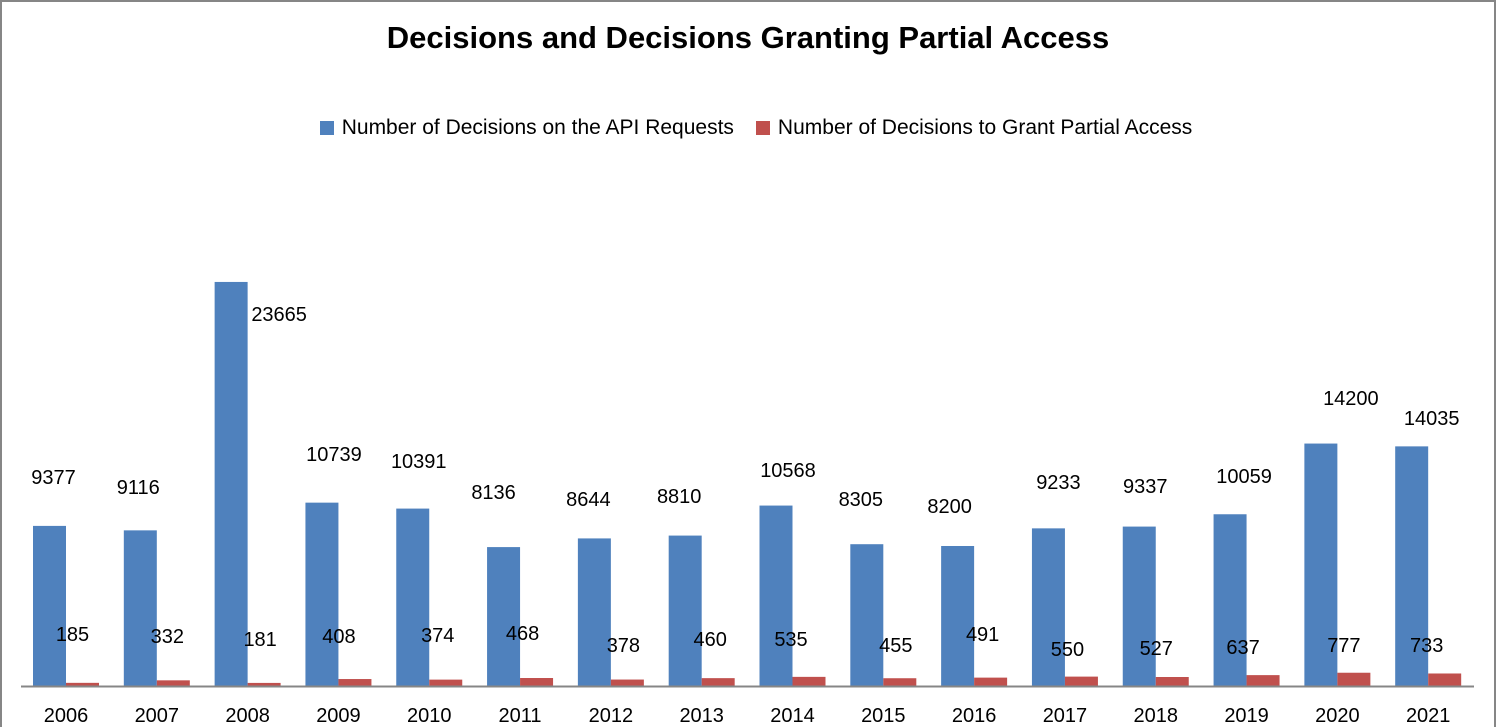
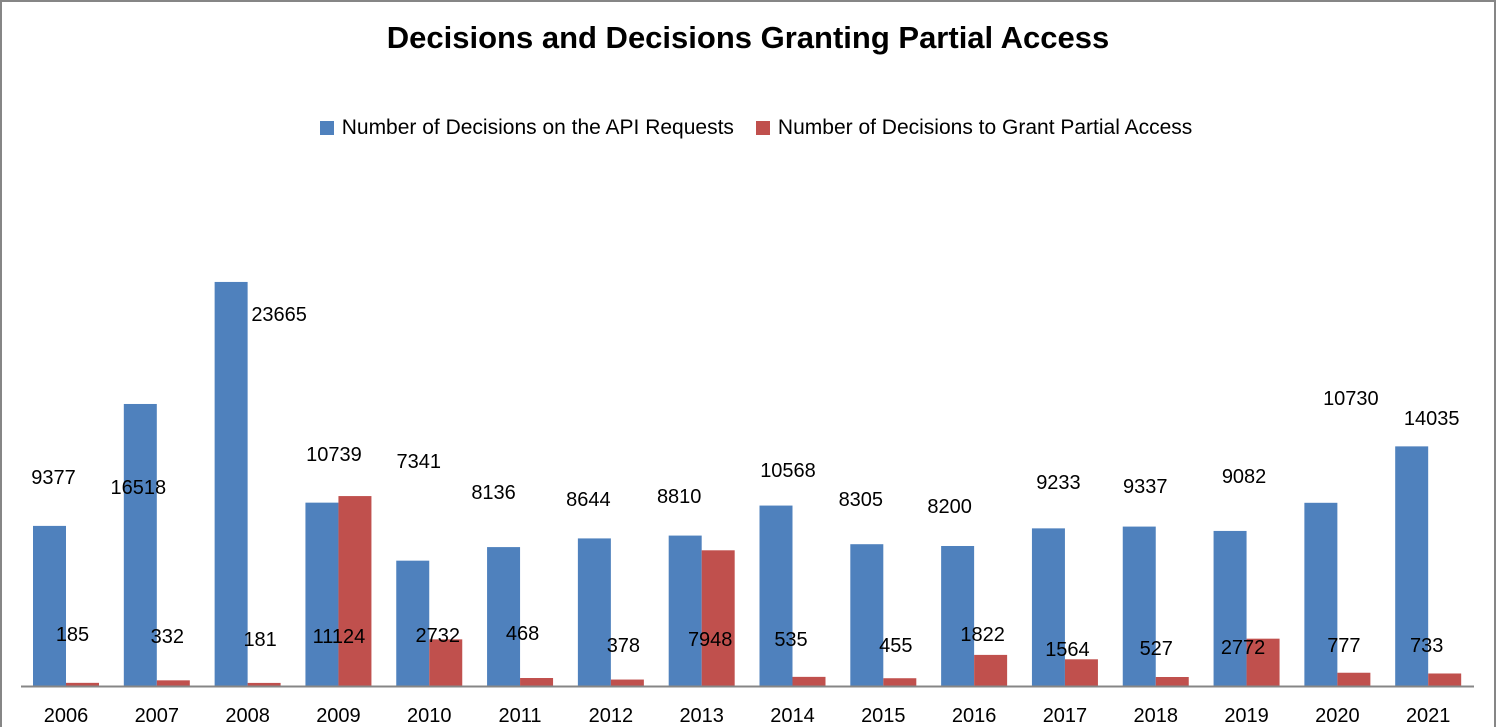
Number of Decisions on the API Requests/2007: 9116 -> 16518
Number of Decisions to Grant Partial Access/2009: 408 -> 11124
Number of Decisions on the API Requests/2010: 10391 -> 7341
Number of Decisions to Grant Partial Access/2010: 374 -> 2732
Number of Decisions to Grant Partial Access/2013: 460 -> 7948
Number of Decisions to Grant Partial Access/2016: 491 -> 1822
Number of Decisions to Grant Partial Access/2017: 550 -> 1564
Number of Decisions on the API Requests/2019: 10059 -> 9082
Number of Decisions to Grant Partial Access/2019: 637 -> 2772
Number of Decisions on the API Requests/2020: 14200 -> 10730
